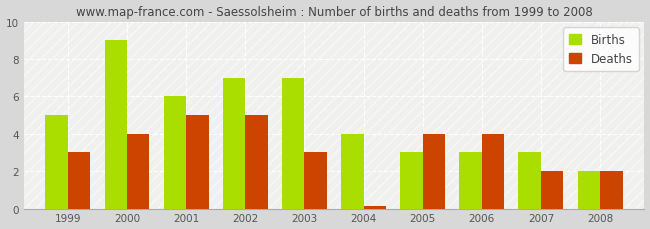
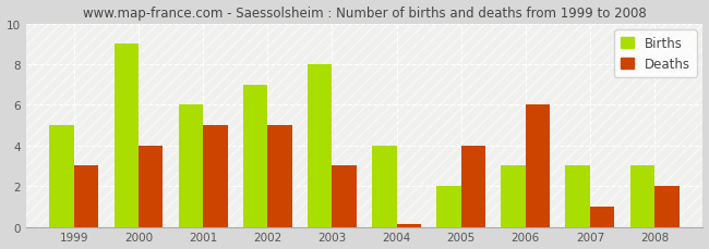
Births/2003: 7 -> 8
Births/2005: 3 -> 2
Deaths/2006: 4.0 -> 6.0
Deaths/2007: 2.0 -> 1.0
Births/2008: 2 -> 3
